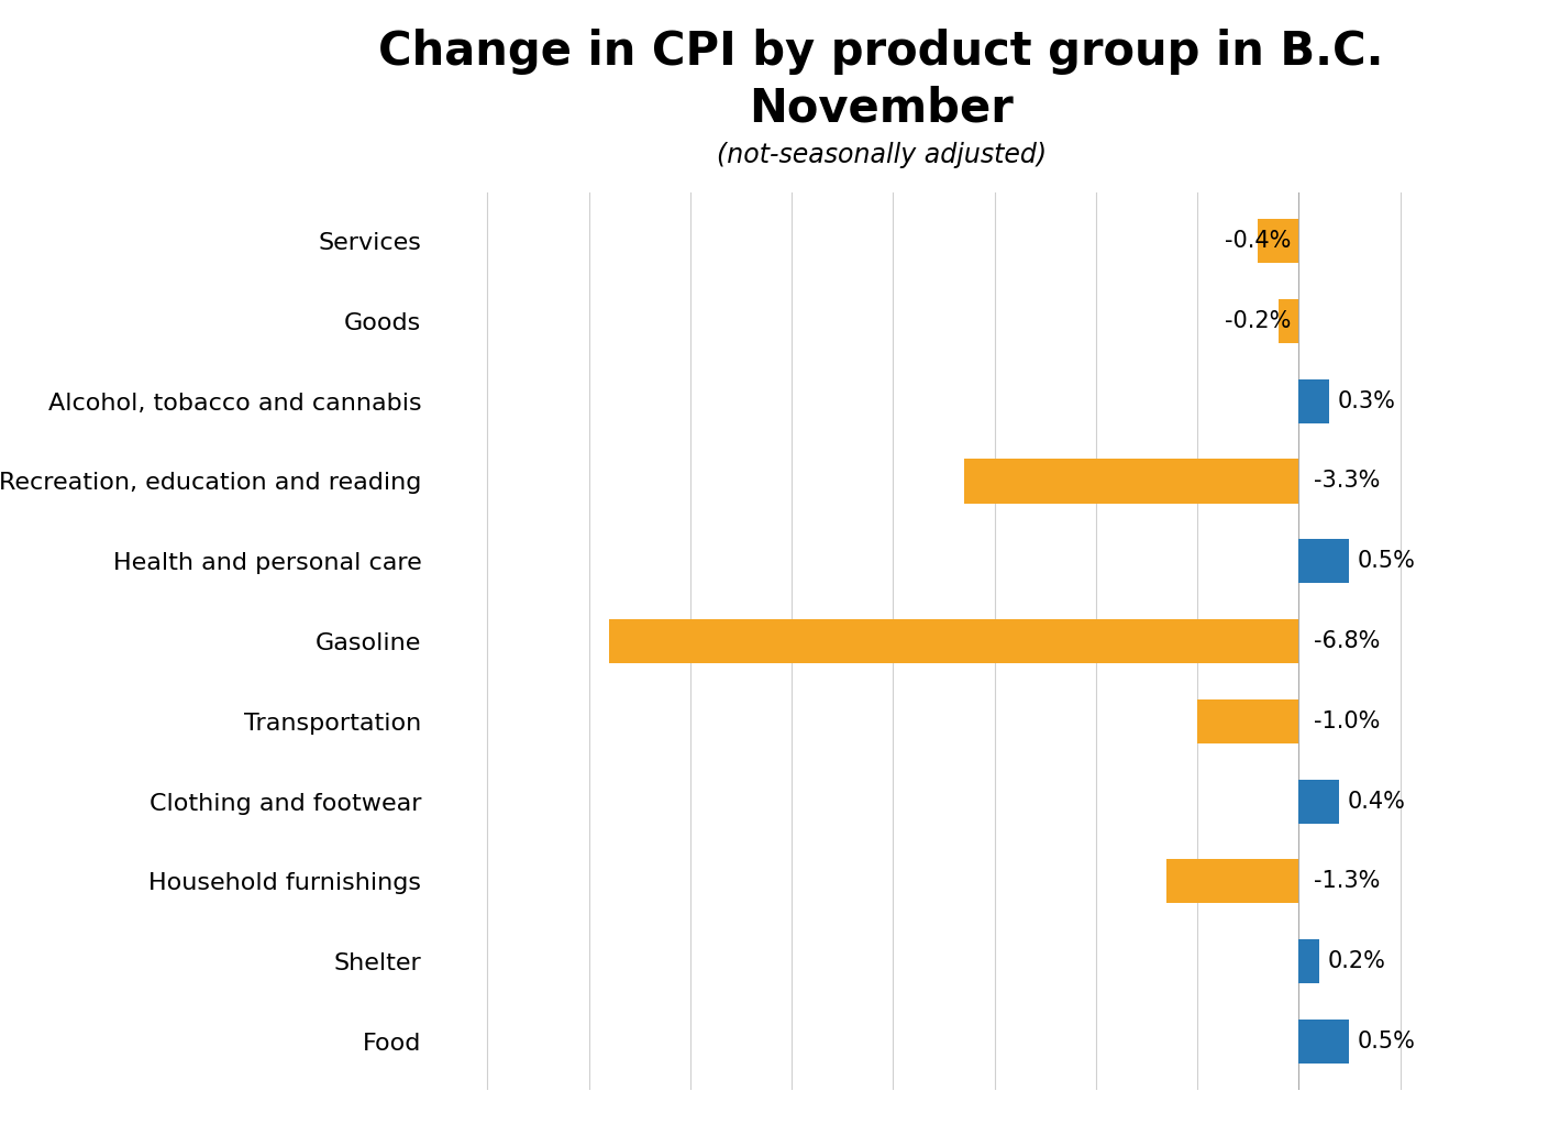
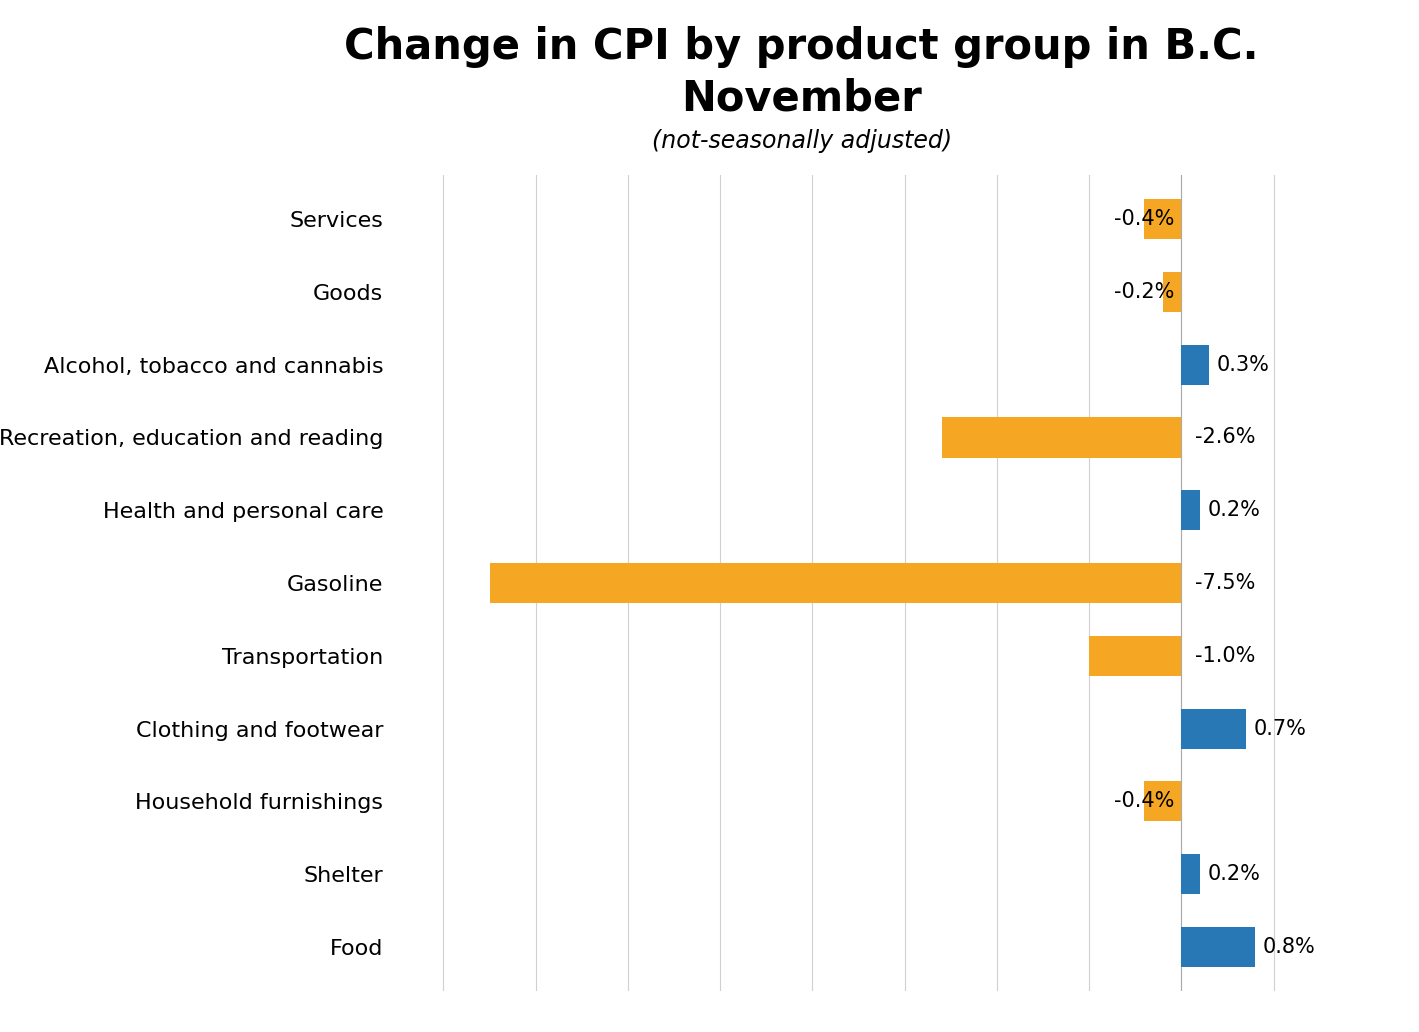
Recreation, education and reading: -3.3% -> -2.6%
Health and personal care: 0.5% -> 0.2%
Gasoline: -6.8% -> -7.5%
Clothing and footwear: 0.4% -> 0.7%
Household furnishings: -1.3% -> -0.4%
Food: 0.5% -> 0.8%
